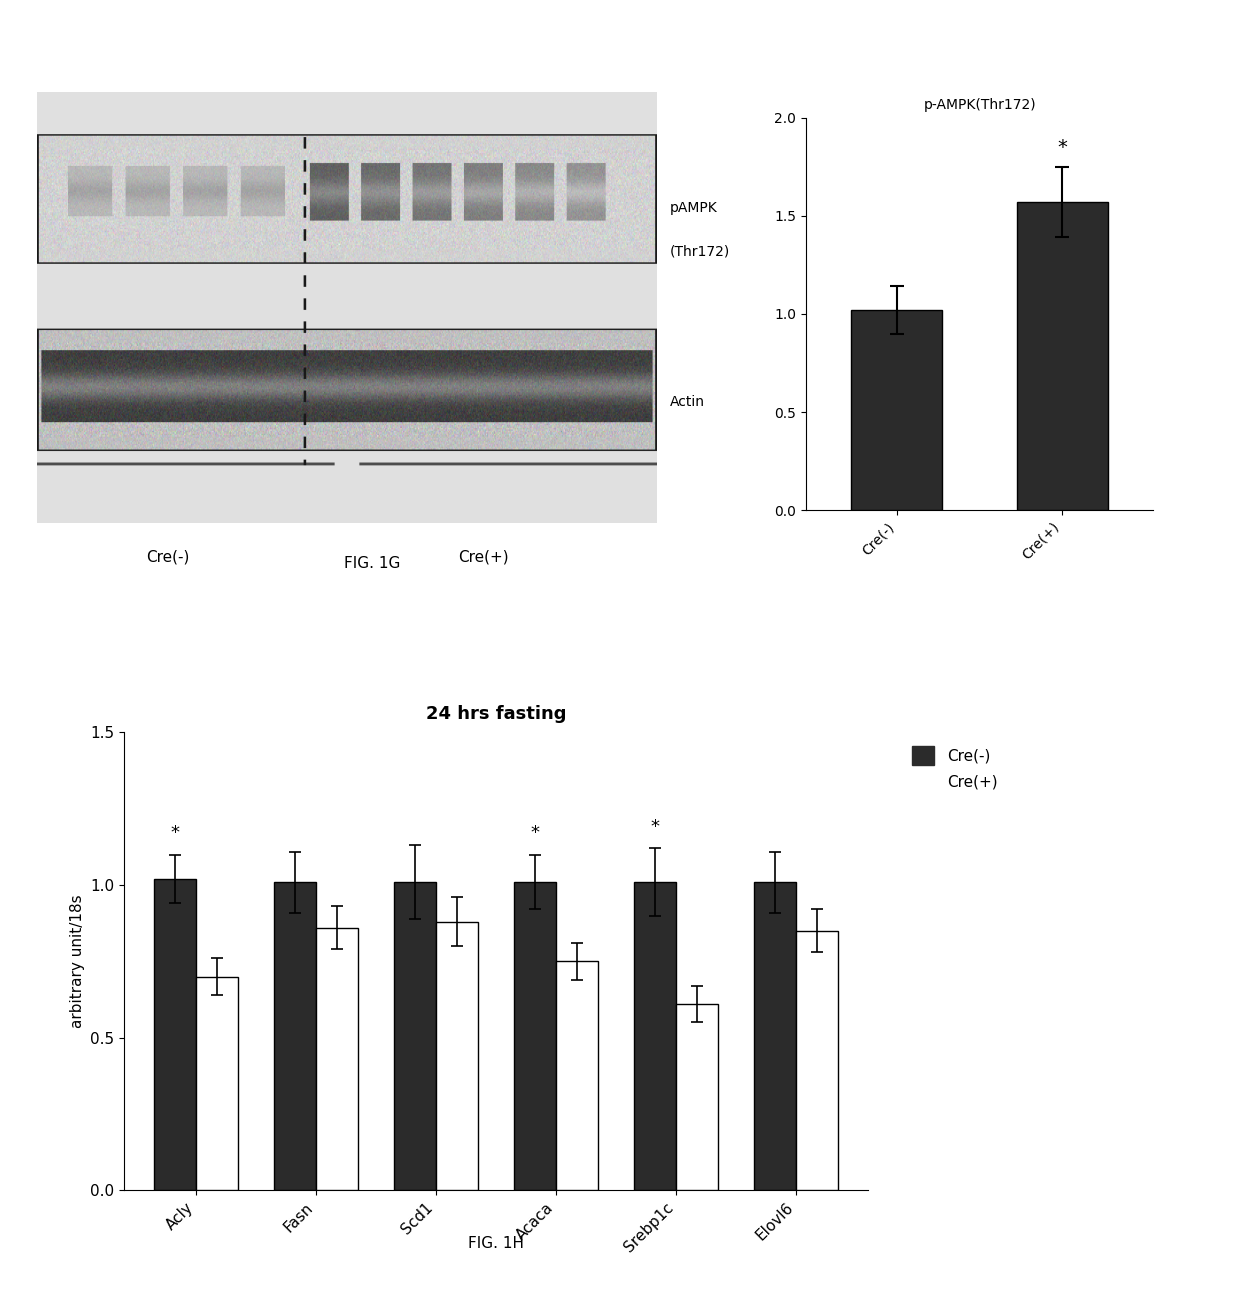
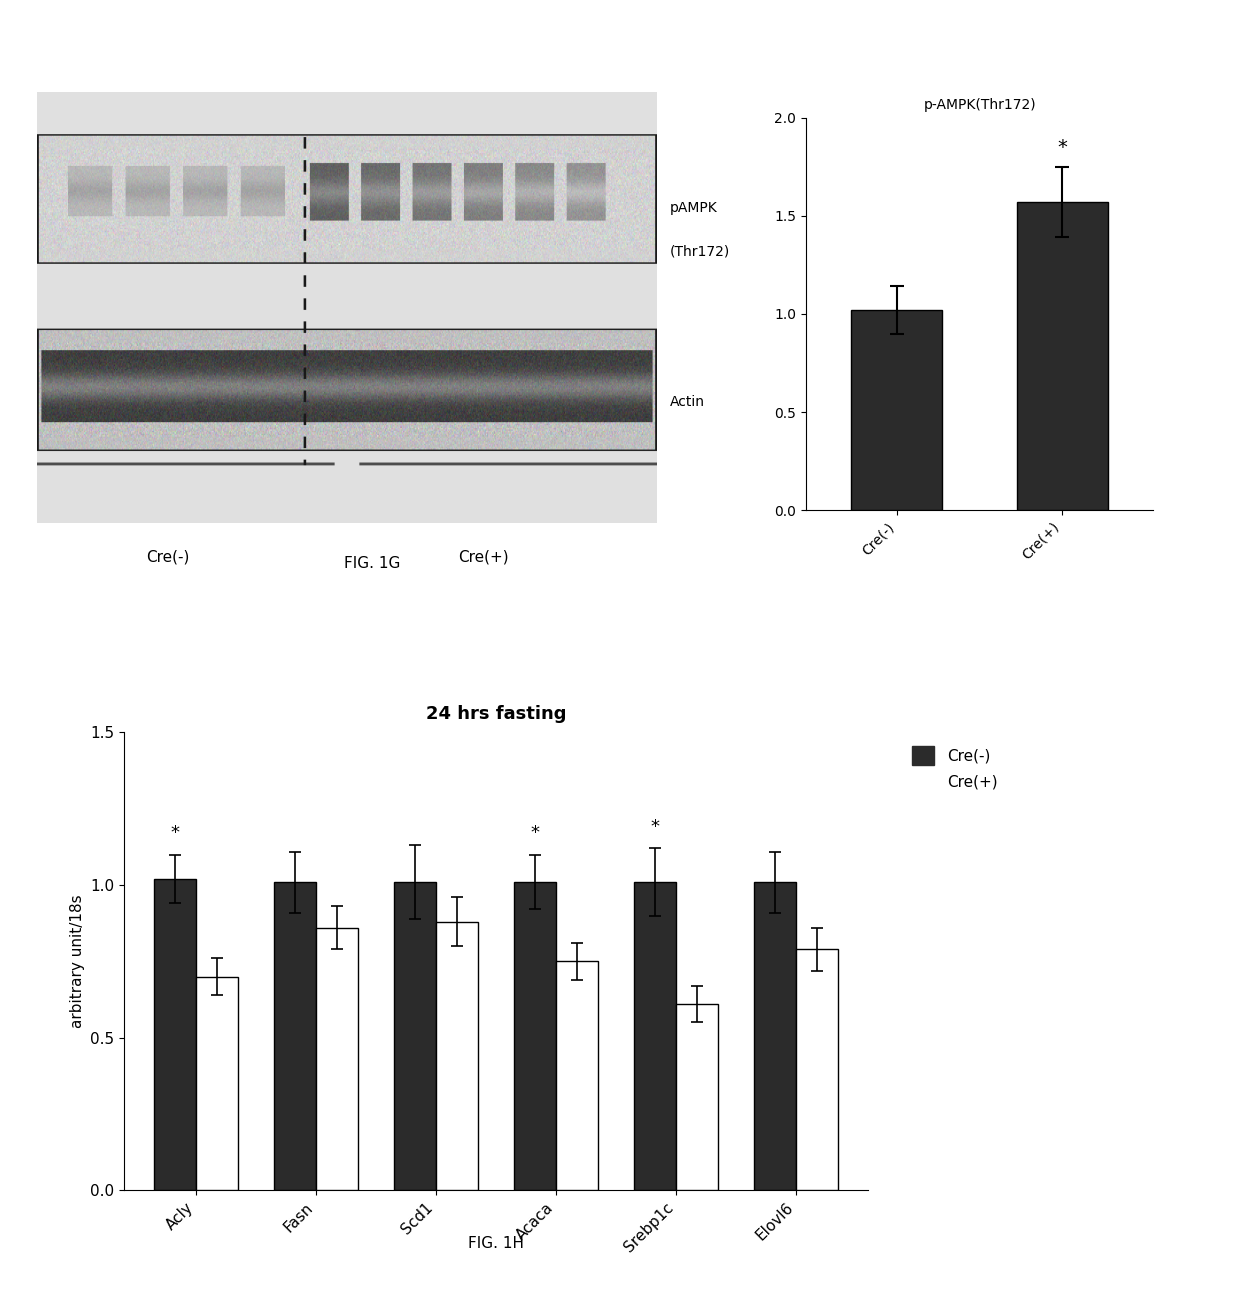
24 hrs fasting/Cre(+)/Elovl6: 0.85 -> 0.79
